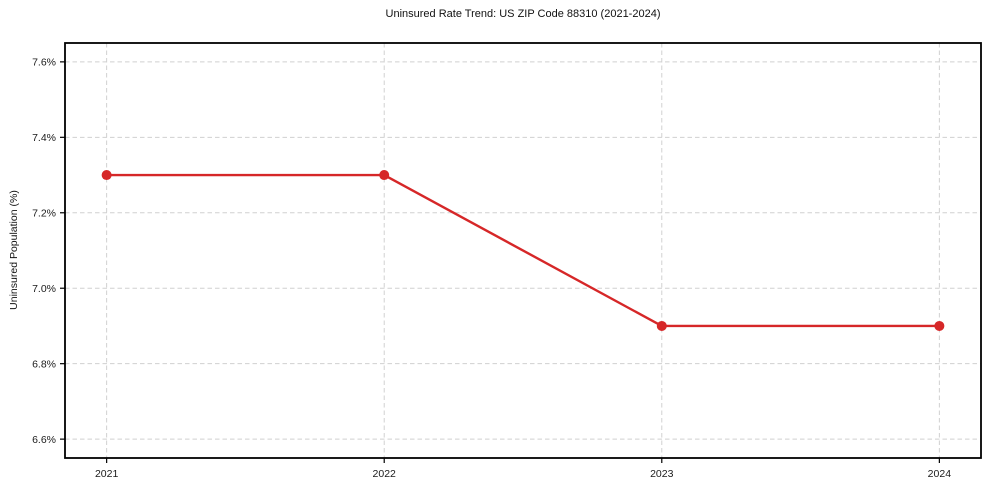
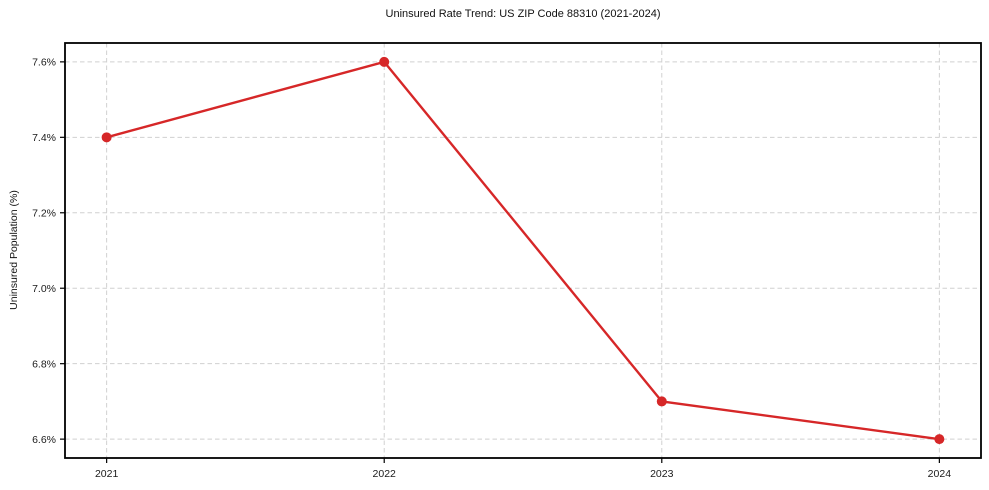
2021: 7.3% -> 7.4%
2022: 7.3% -> 7.6%
2023: 6.9% -> 6.7%
2024: 6.9% -> 6.6%
